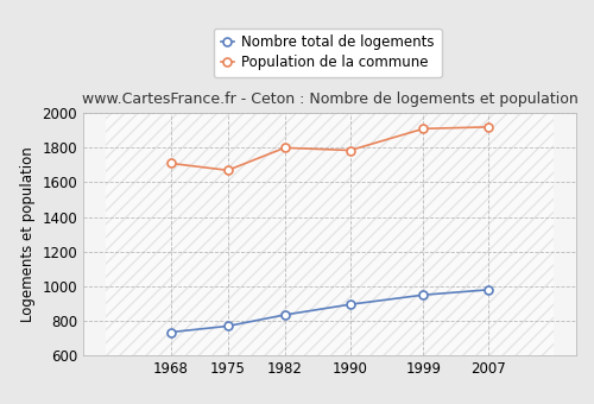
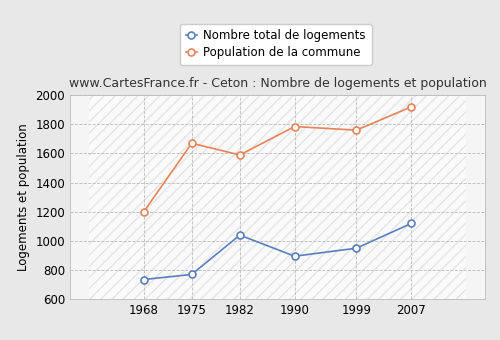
Population de la commune/1968: 1710 -> 1200
Nombre total de logements/1982: 840 -> 1040
Population de la commune/1982: 1800 -> 1590
Population de la commune/1999: 1910 -> 1760
Nombre total de logements/2007: 980 -> 1120
